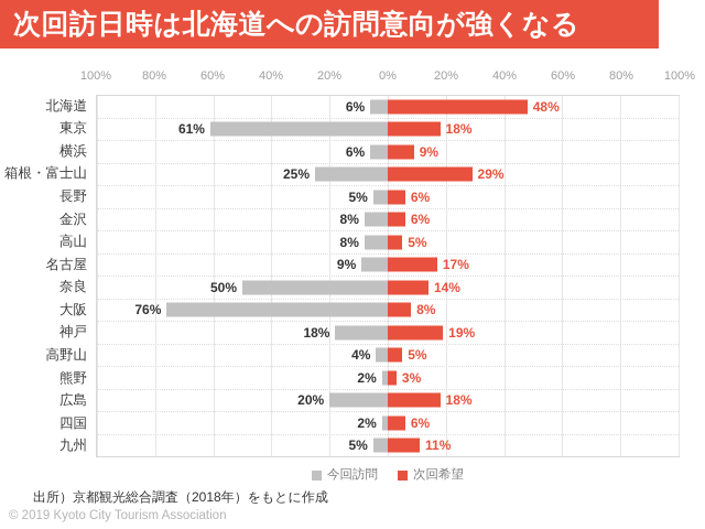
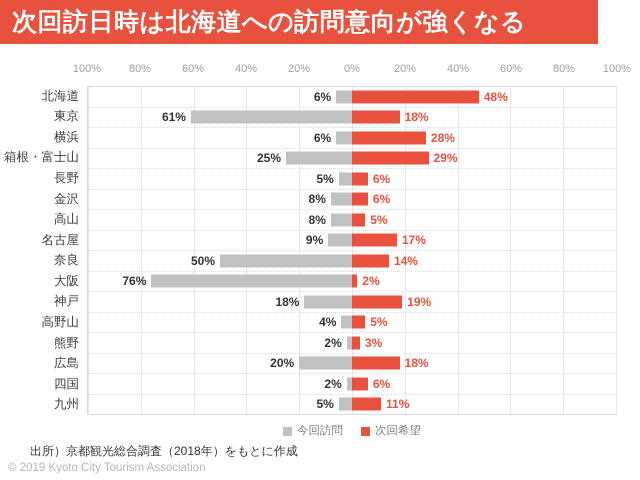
次回希望/横浜: 9% -> 28%
次回希望/大阪: 8% -> 2%
